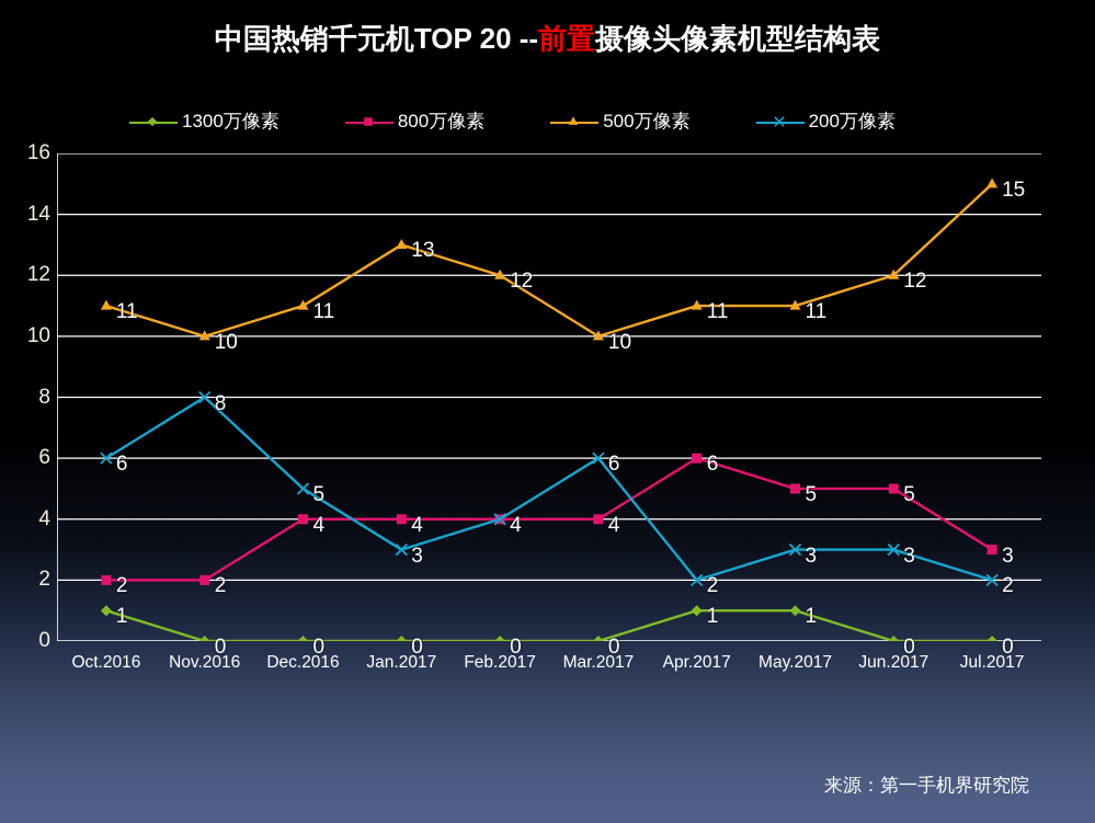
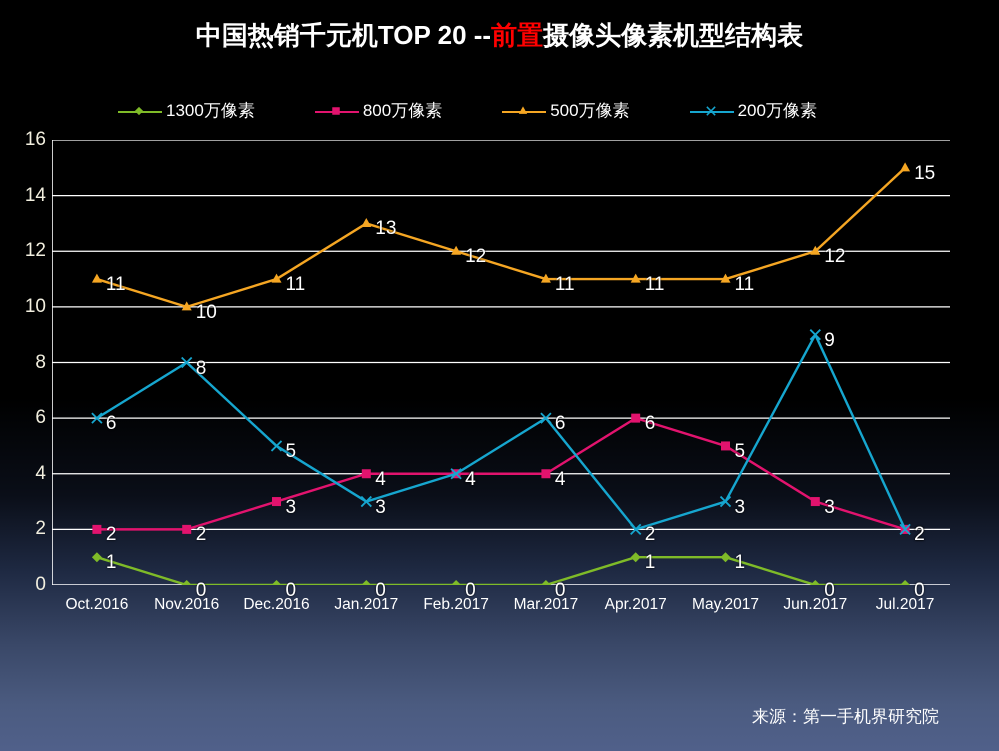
800万像素/Dec.2016: 4 -> 3
500万像素/Mar.2017: 10 -> 11
800万像素/Jun.2017: 5 -> 3
200万像素/Jun.2017: 3 -> 9
800万像素/Jul.2017: 3 -> 2
